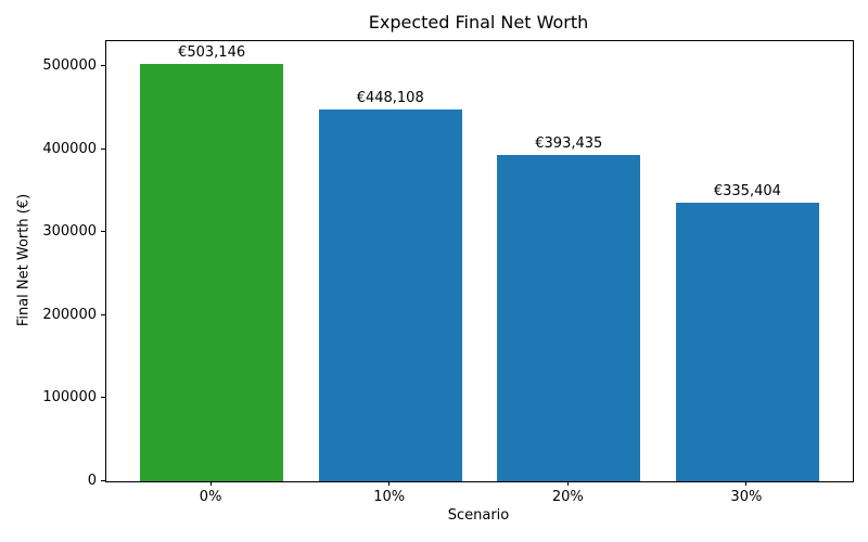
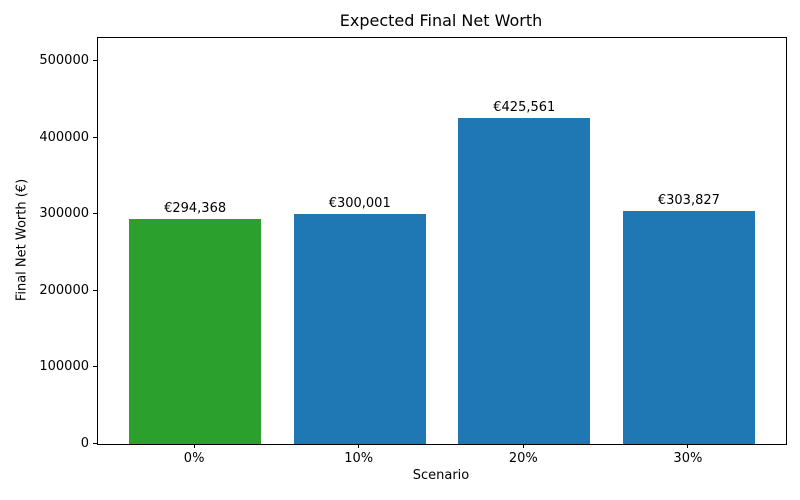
0%: €503,146 -> €294,368
10%: €448,108 -> €300,001
20%: €393,435 -> €425,561
30%: €335,404 -> €303,827
